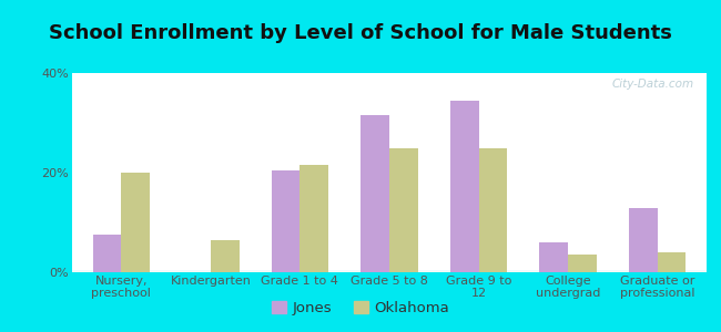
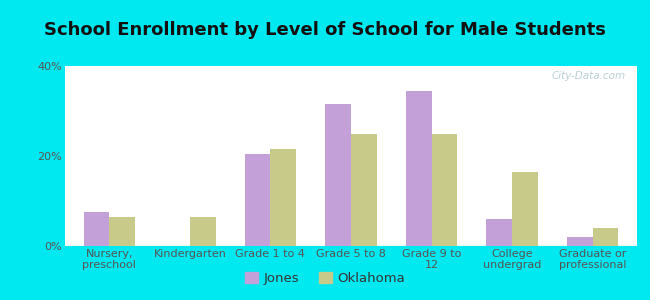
Oklahoma/Nursery, preschool: 20.0% -> 6.5%
Oklahoma/College undergrad: 3.5% -> 16.5%
Jones/Graduate or professional: 13.0% -> 2.0%
